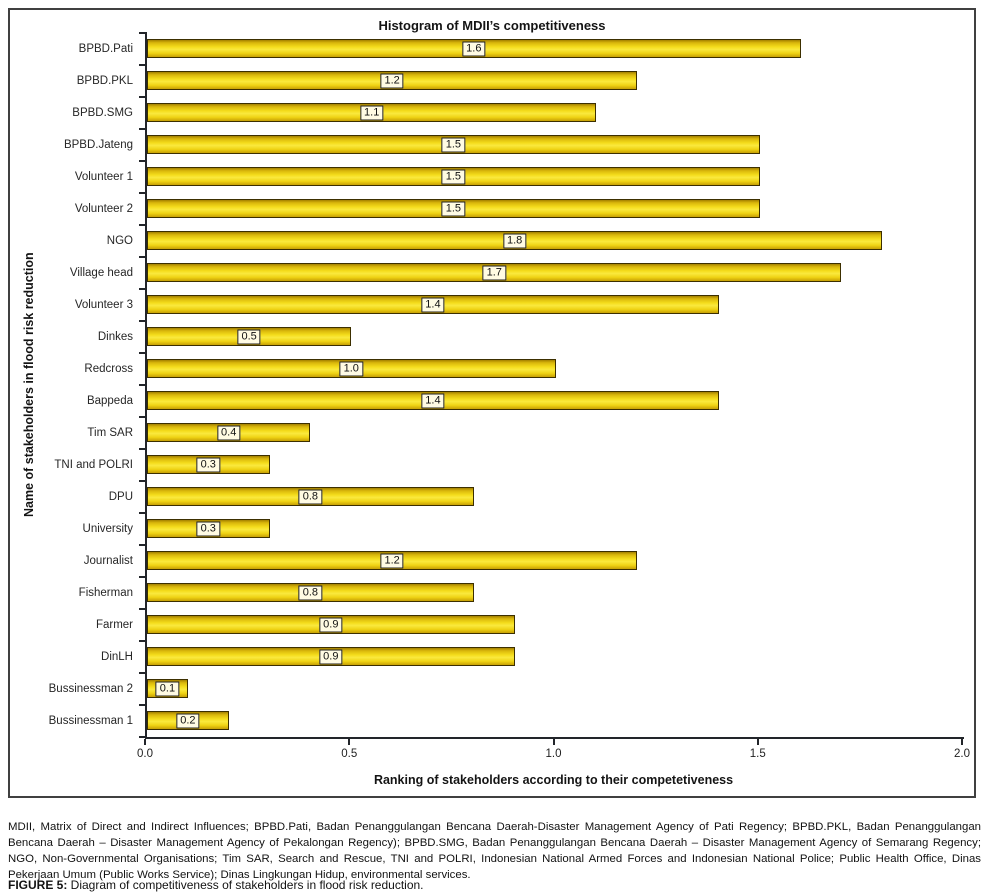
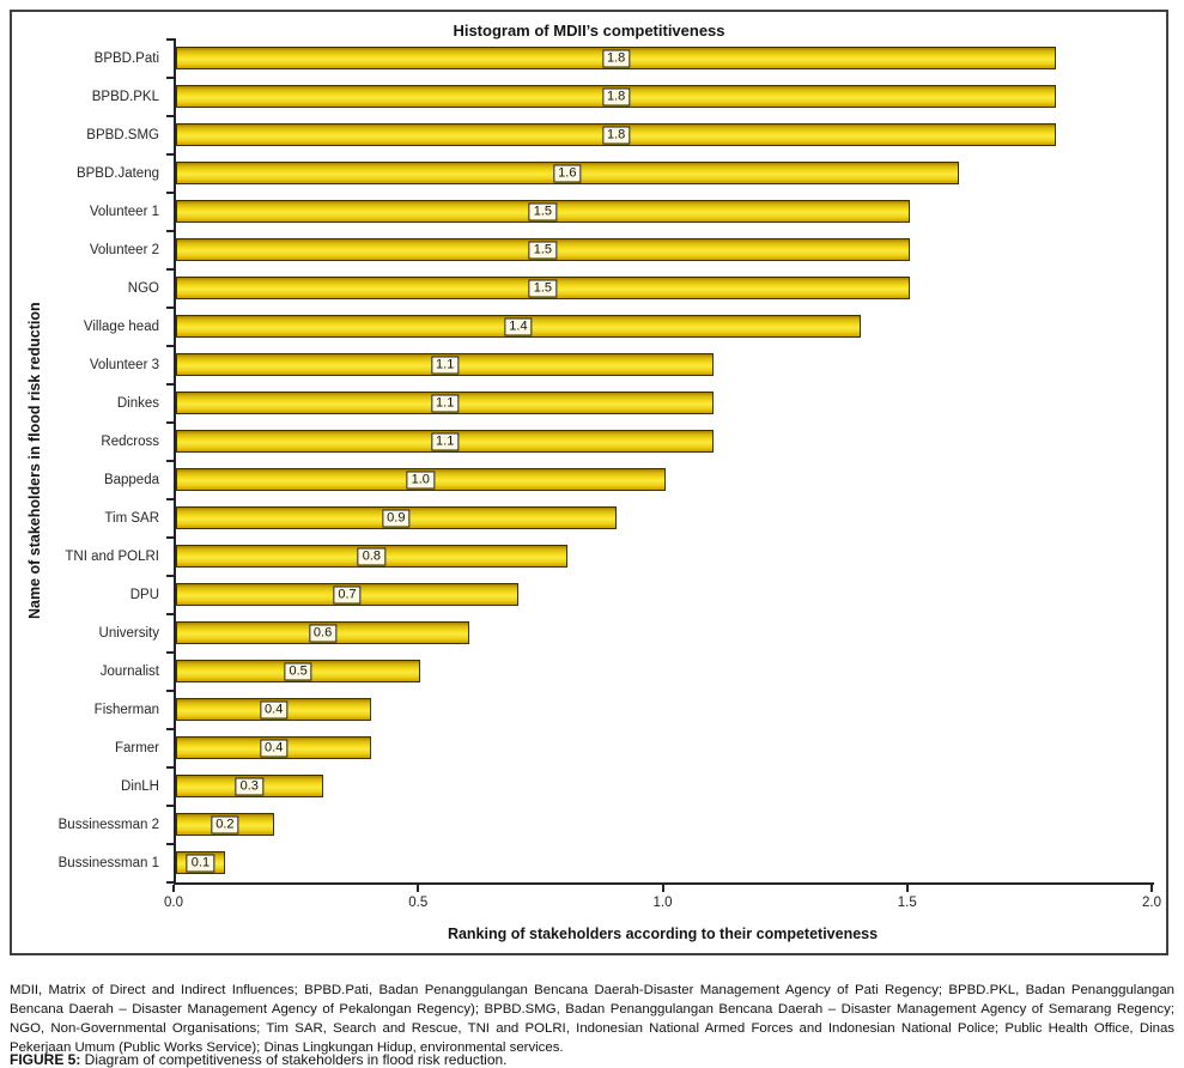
BPBD.Pati: 1.6 -> 1.8
BPBD.PKL: 1.2 -> 1.8
BPBD.SMG: 1.1 -> 1.8
BPBD.Jateng: 1.5 -> 1.6
NGO: 1.8 -> 1.5
Village head: 1.7 -> 1.4
Volunteer 3: 1.4 -> 1.1
Dinkes: 0.5 -> 1.1
Redcross: 1.0 -> 1.1
Bappeda: 1.4 -> 1.0
Tim SAR: 0.4 -> 0.9
TNI and POLRI: 0.3 -> 0.8
DPU: 0.8 -> 0.7
University: 0.3 -> 0.6
Journalist: 1.2 -> 0.5
Fisherman: 0.8 -> 0.4
Farmer: 0.9 -> 0.4
DinLH: 0.9 -> 0.3
Bussinessman 2: 0.1 -> 0.2
Bussinessman 1: 0.2 -> 0.1
